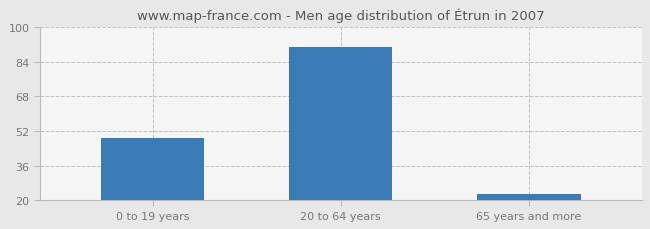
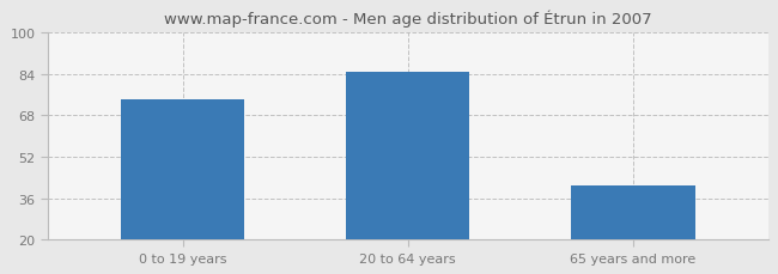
0 to 19 years: 49 -> 74
20 to 64 years: 91 -> 85
65 years and more: 23 -> 41
